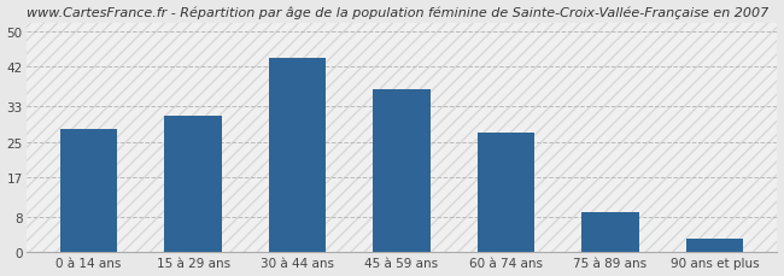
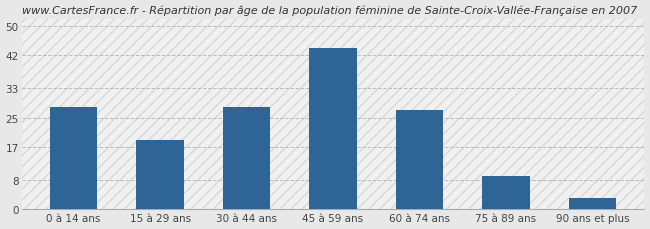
15 à 29 ans: 31 -> 19
30 à 44 ans: 44 -> 28
45 à 59 ans: 37 -> 44
